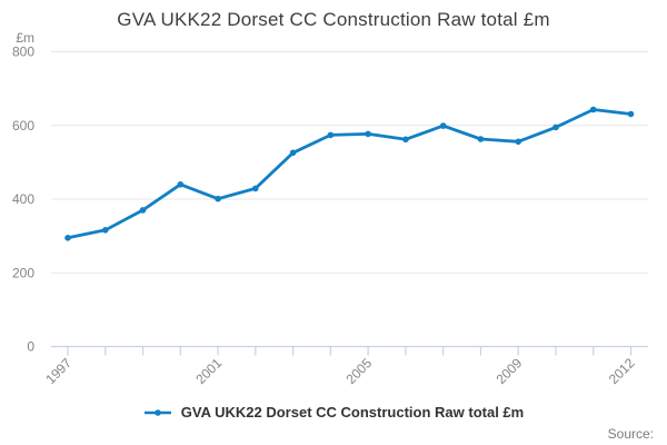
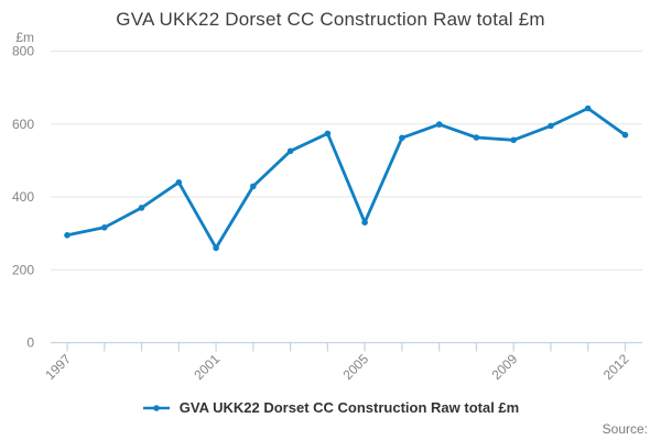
2001: 400 -> 260
2005: 580 -> 330
2012: 630 -> 570
